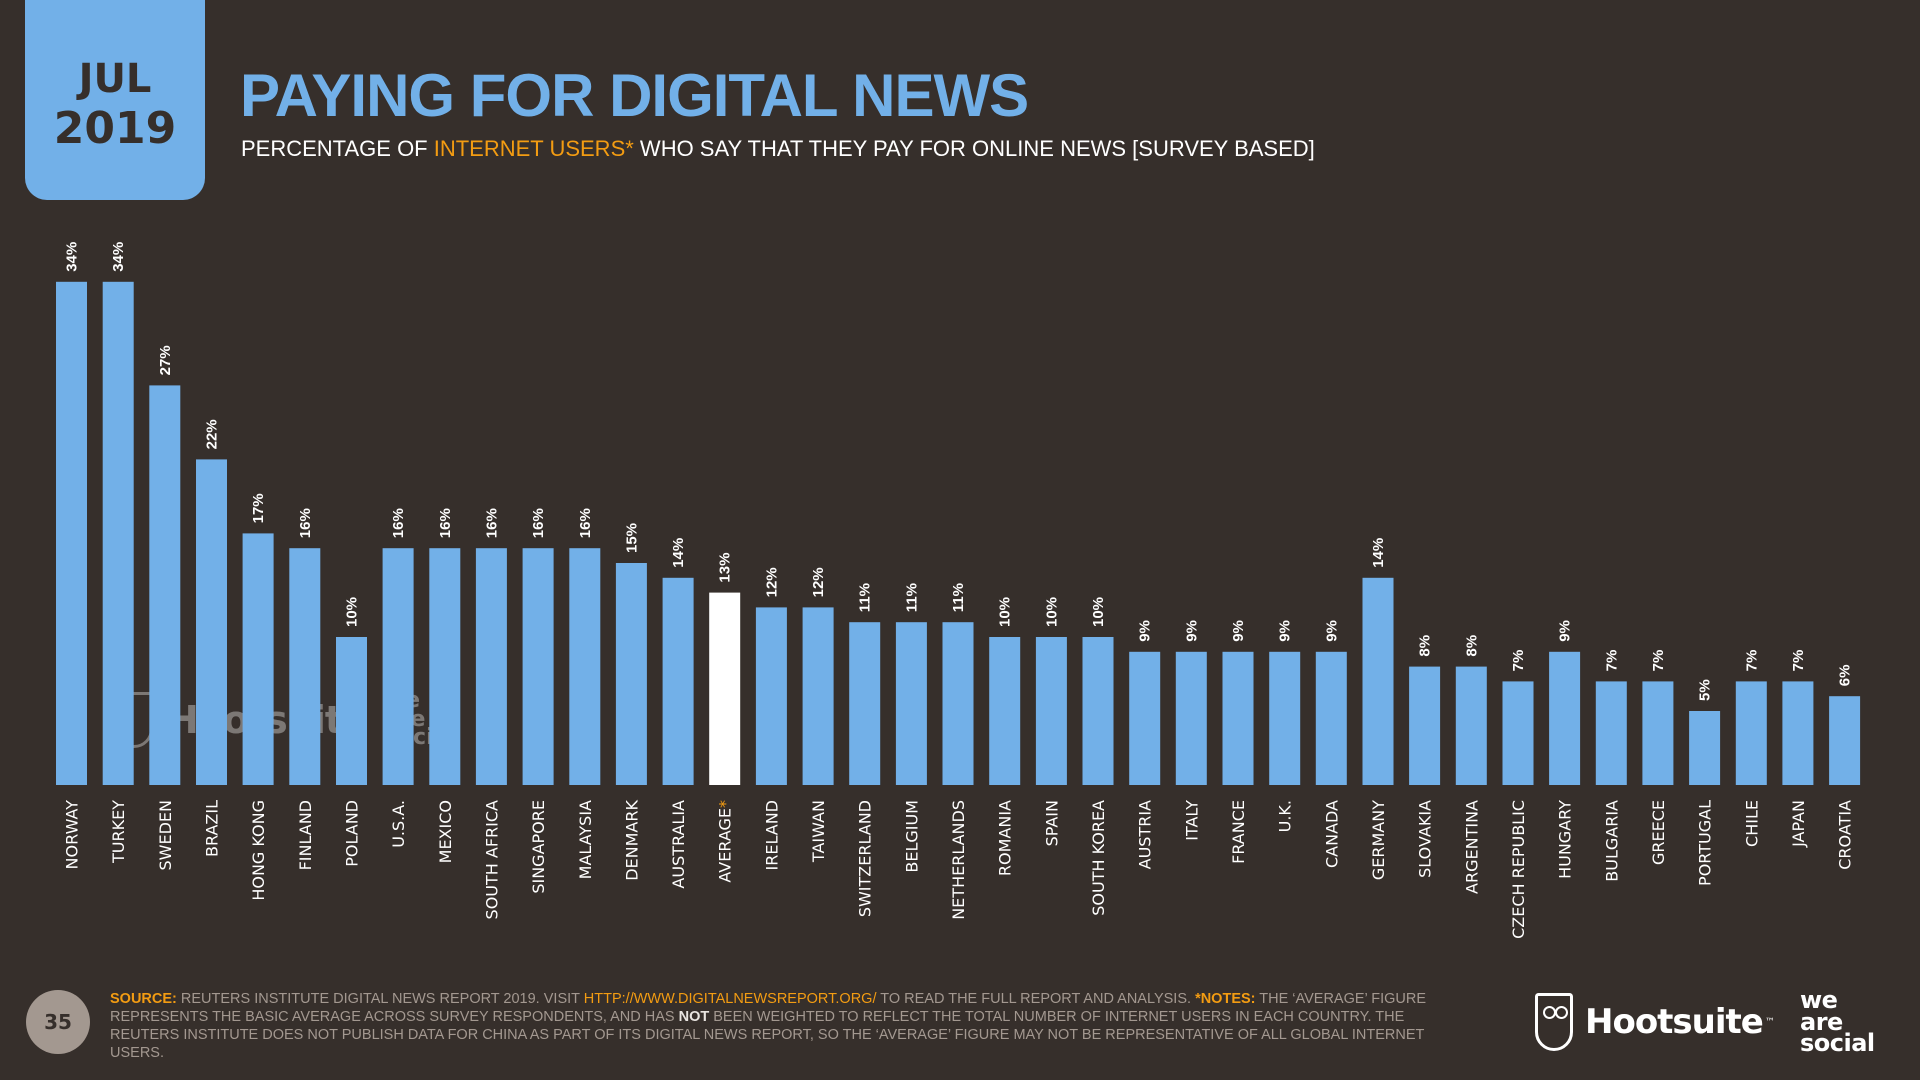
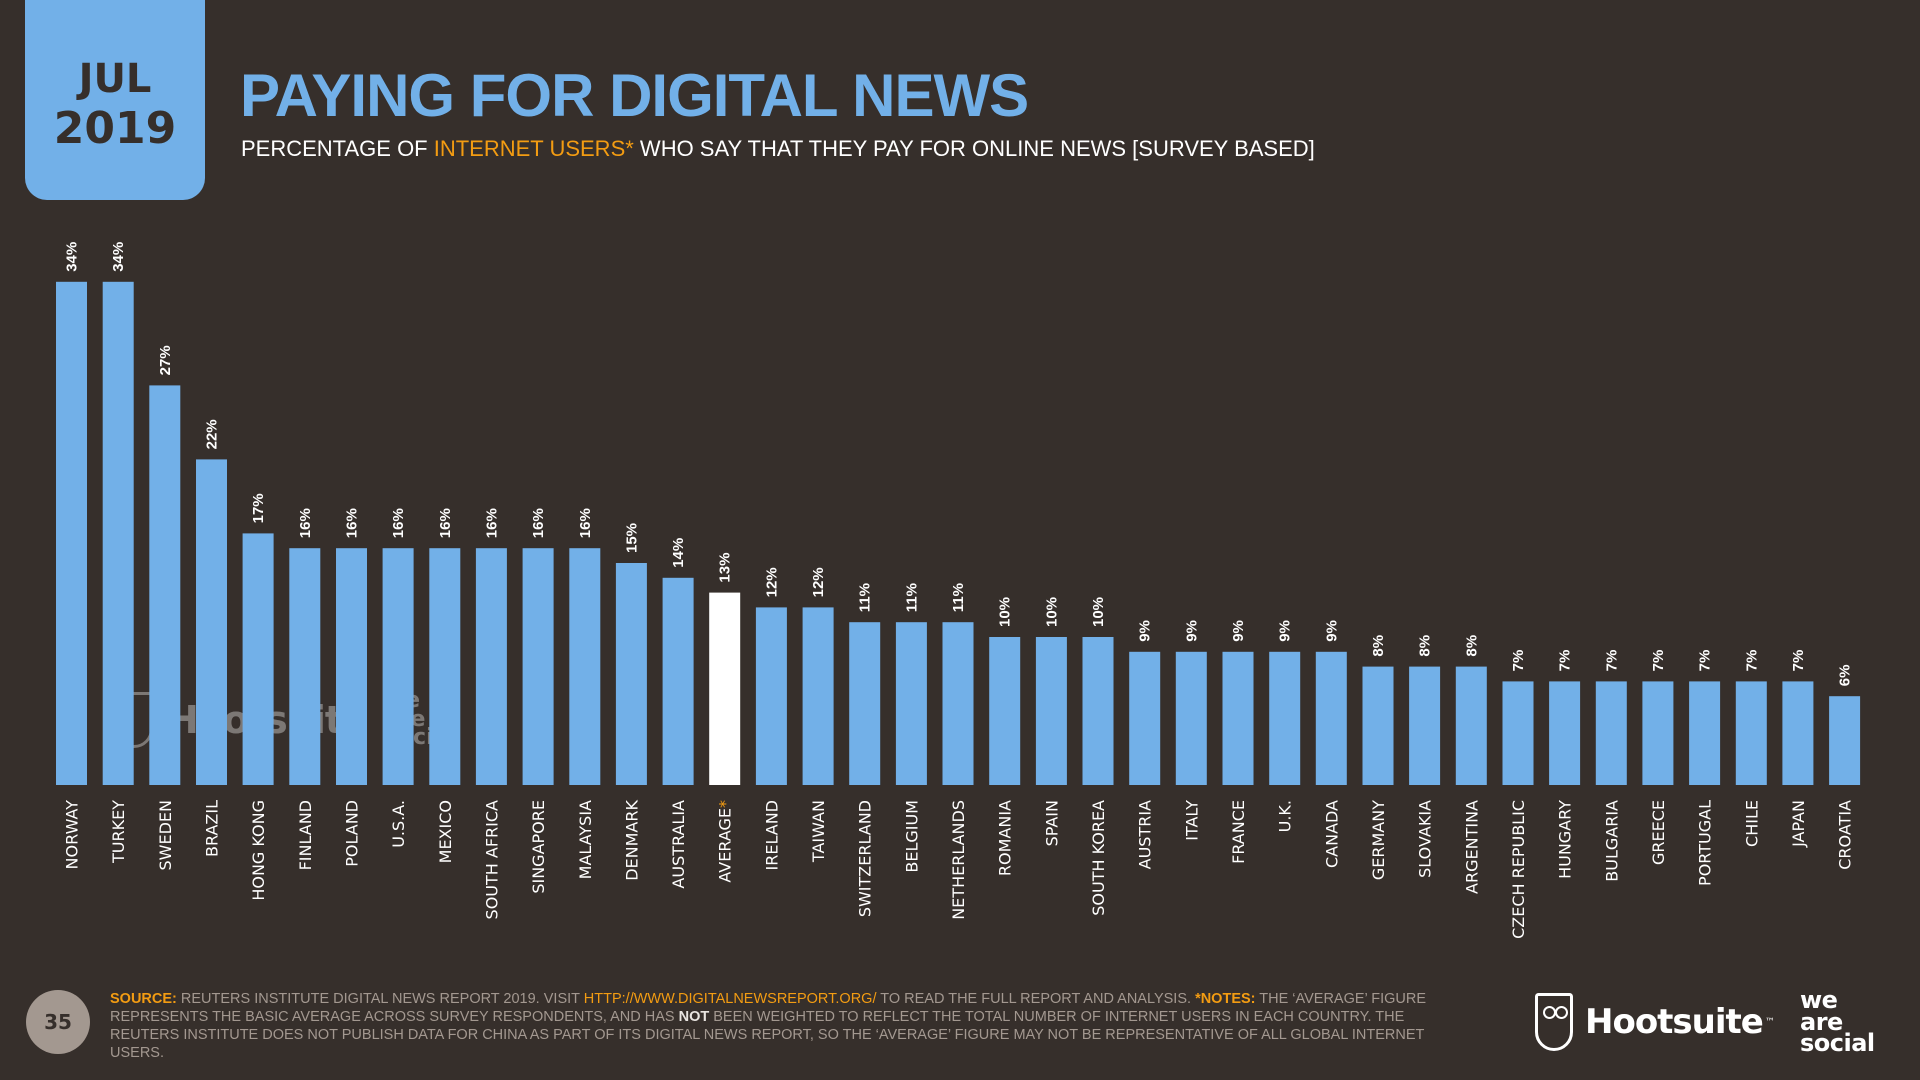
POLAND: 10% -> 16%
GERMANY: 14% -> 8%
HUNGARY: 9% -> 7%
PORTUGAL: 5% -> 7%
